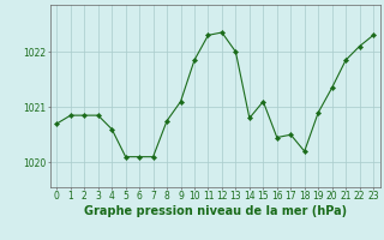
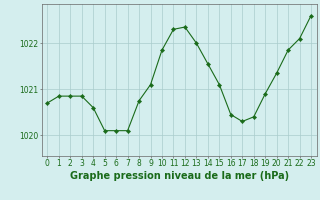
14: 1020.80 -> 1021.55
17: 1020.50 -> 1020.30
18: 1020.20 -> 1020.40
23: 1022.30 -> 1022.60
